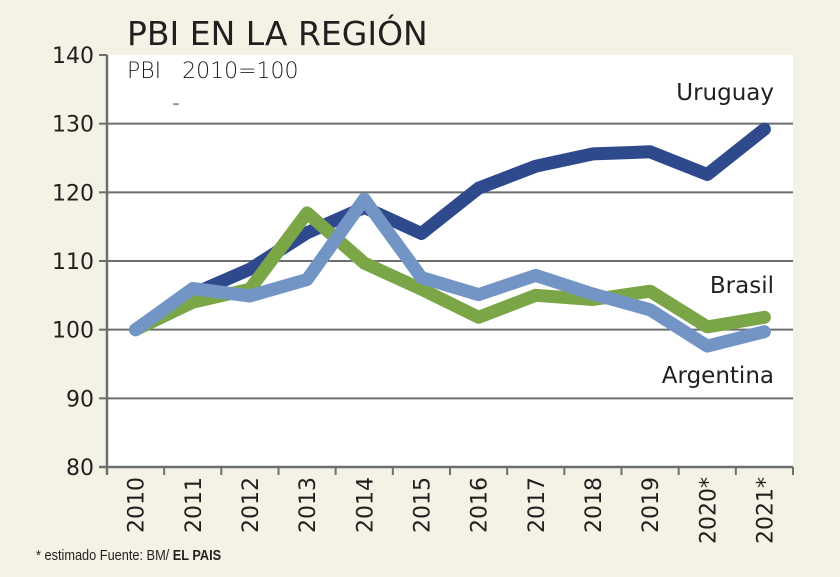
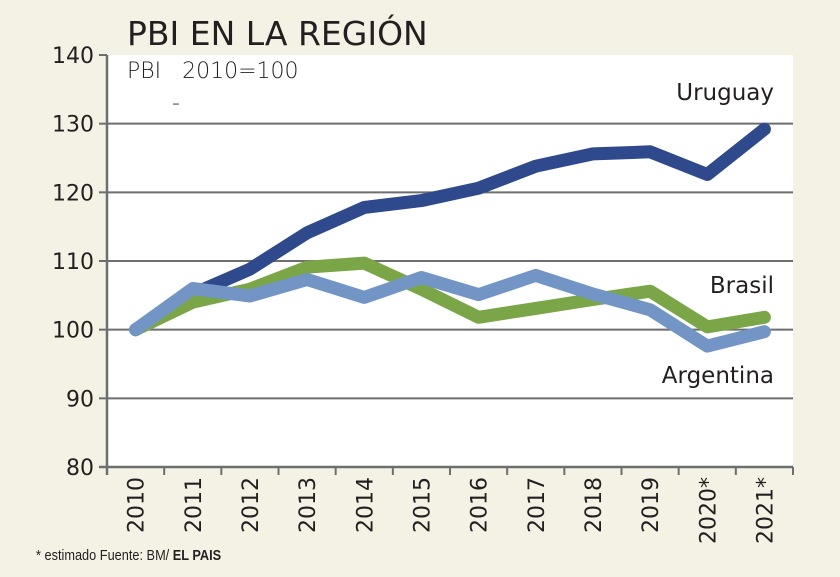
Brasil/2013: 117 -> 109
Argentina/2014: 119 -> 105
Uruguay/2015: 114 -> 119
Brasil/2017: 105 -> 103
